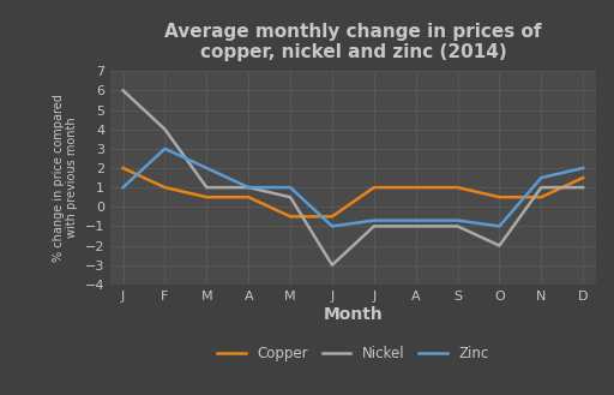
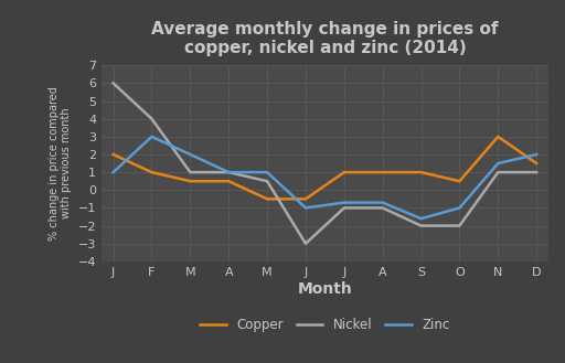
Nickel/S: -1.0 -> -2.0
Zinc/S: -0.7 -> -1.6
Copper/N: 0.5 -> 3.0
